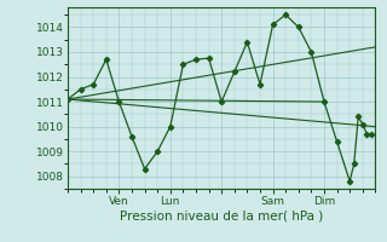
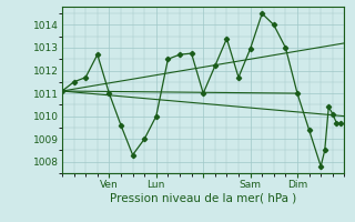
Sam: 1014.10 -> 1012.95
